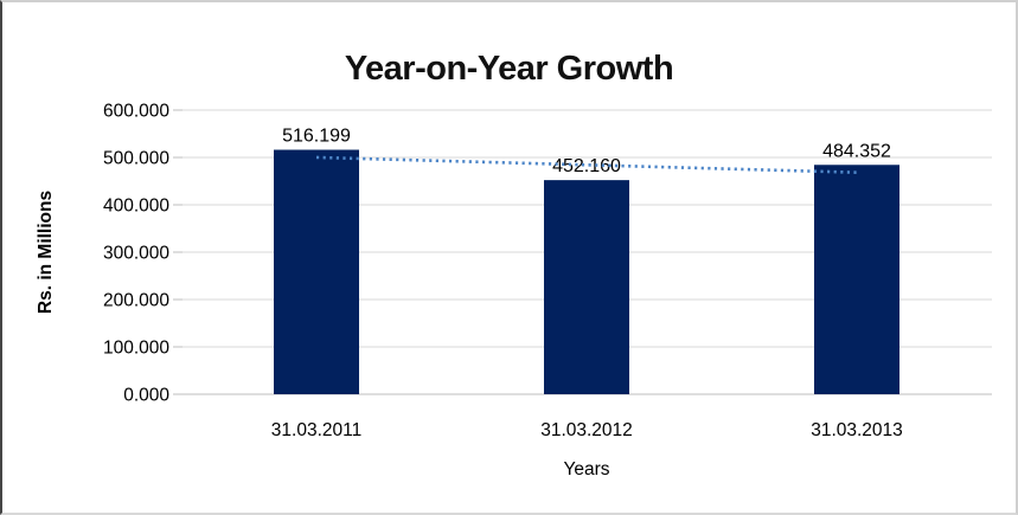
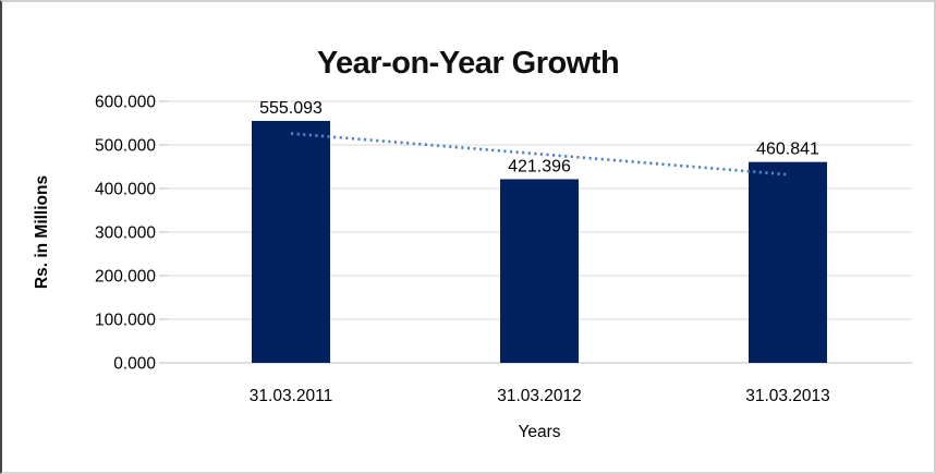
31.03.2011: 516.199 -> 555.093
31.03.2012: 452.160 -> 421.396
31.03.2013: 484.352 -> 460.841
